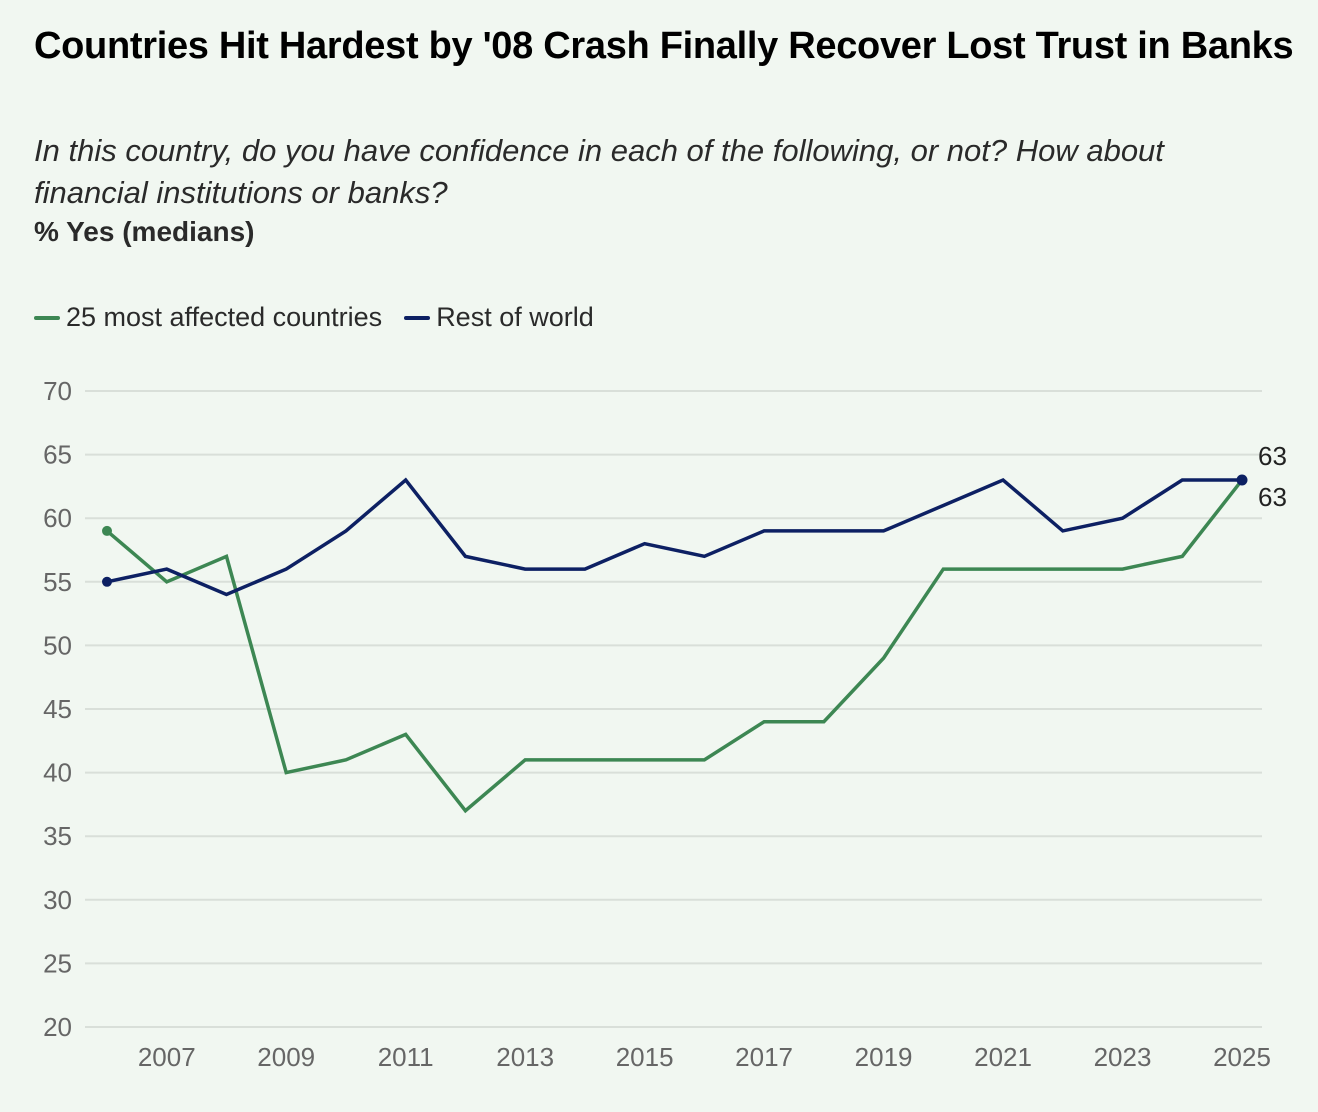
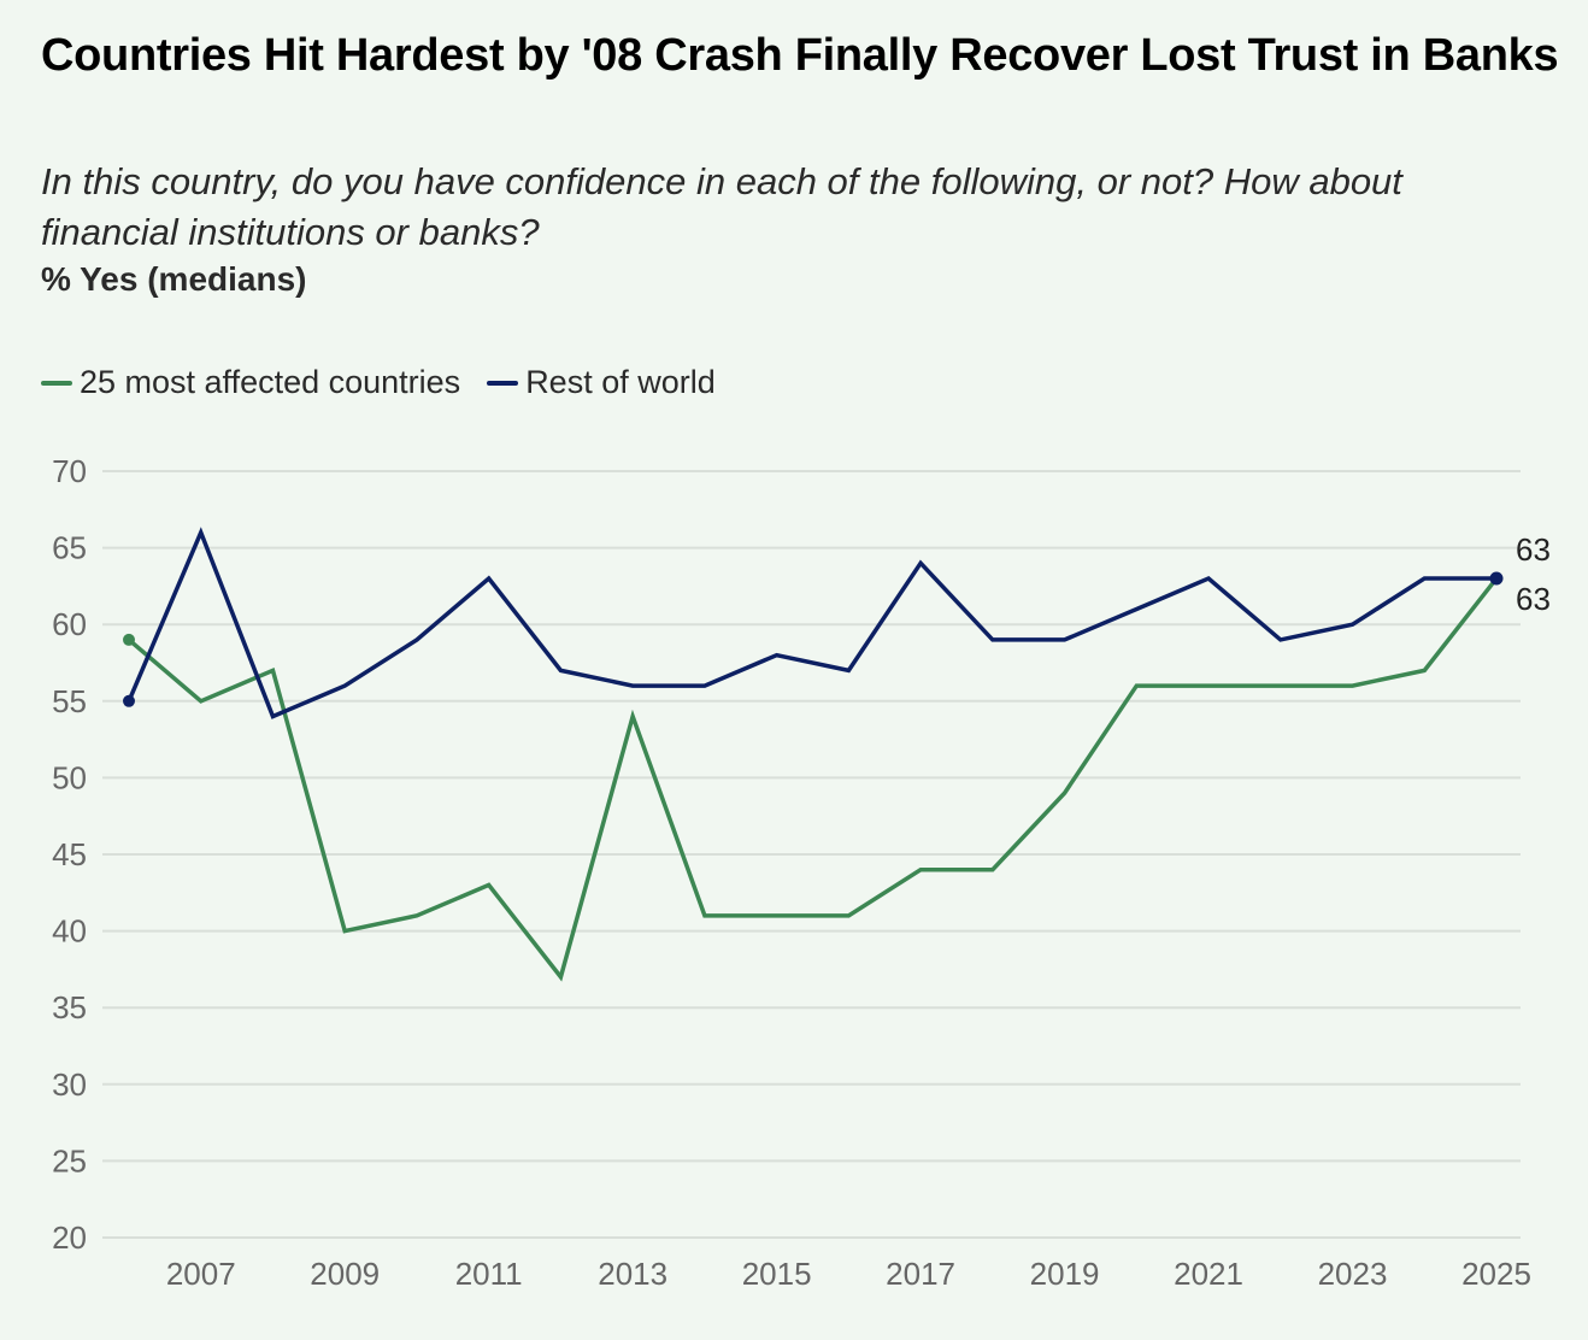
Rest of world/2007: 56 -> 66
25 most affected countries/2013: 41 -> 54
Rest of world/2017: 59 -> 64
